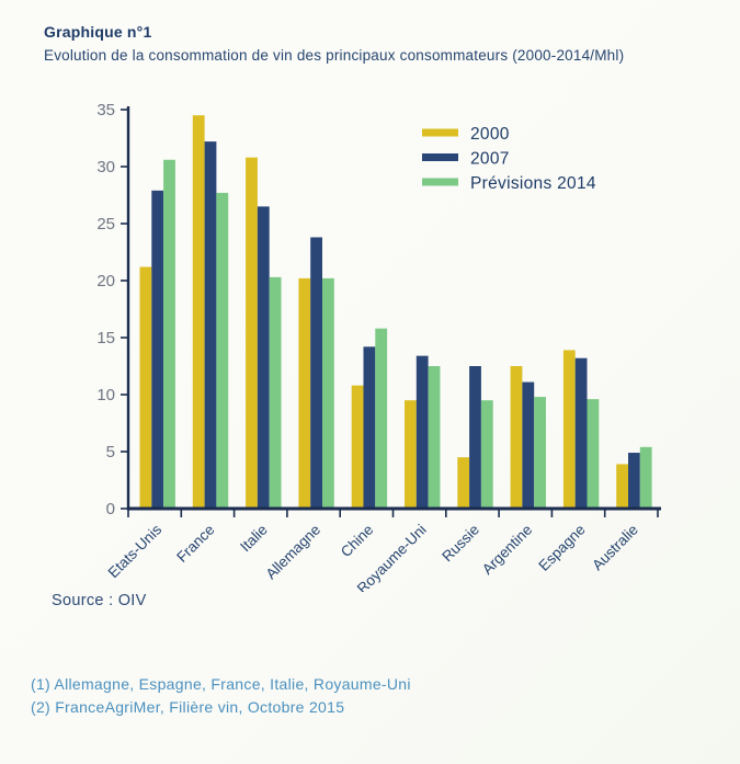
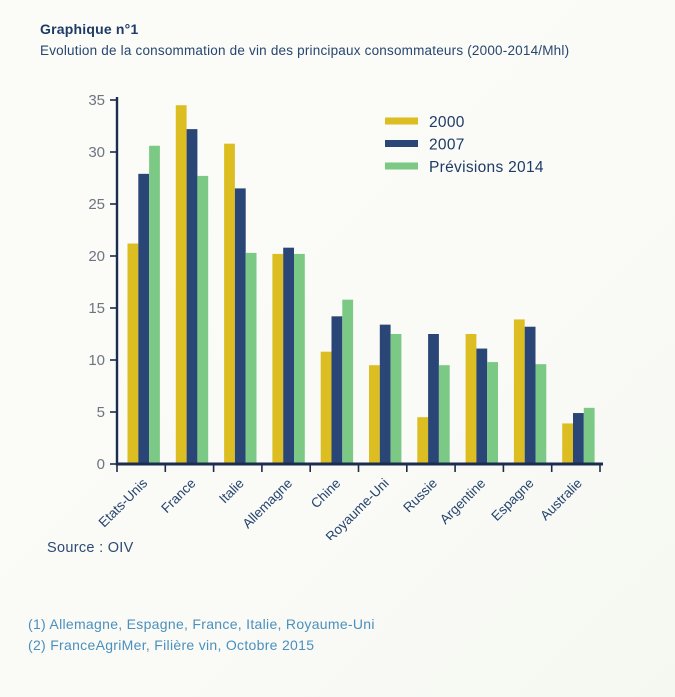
2007/Allemagne: 23.8 -> 20.8
